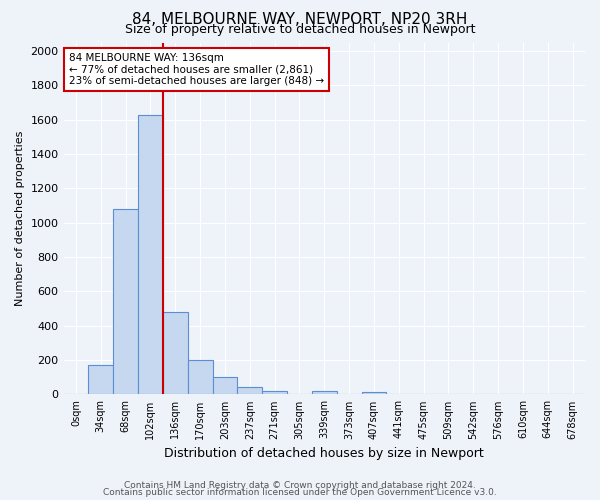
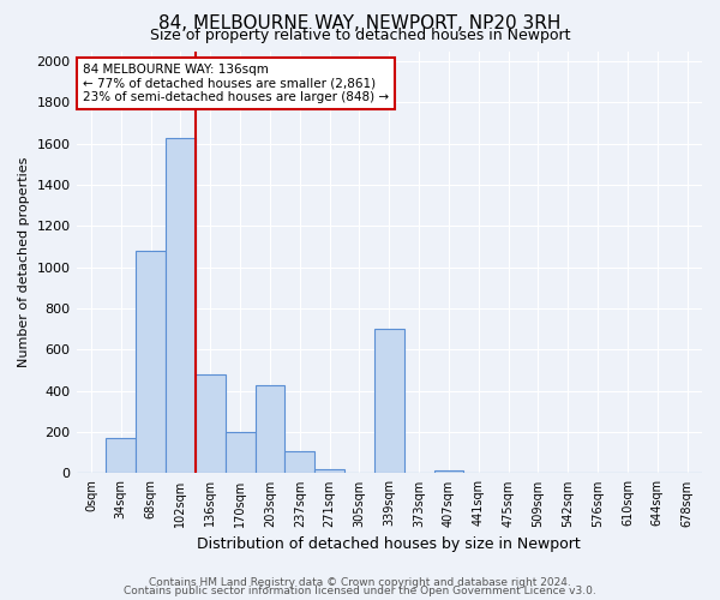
203sqm: 100 -> 430
237sqm: 40 -> 110
339sqm: 20 -> 700
